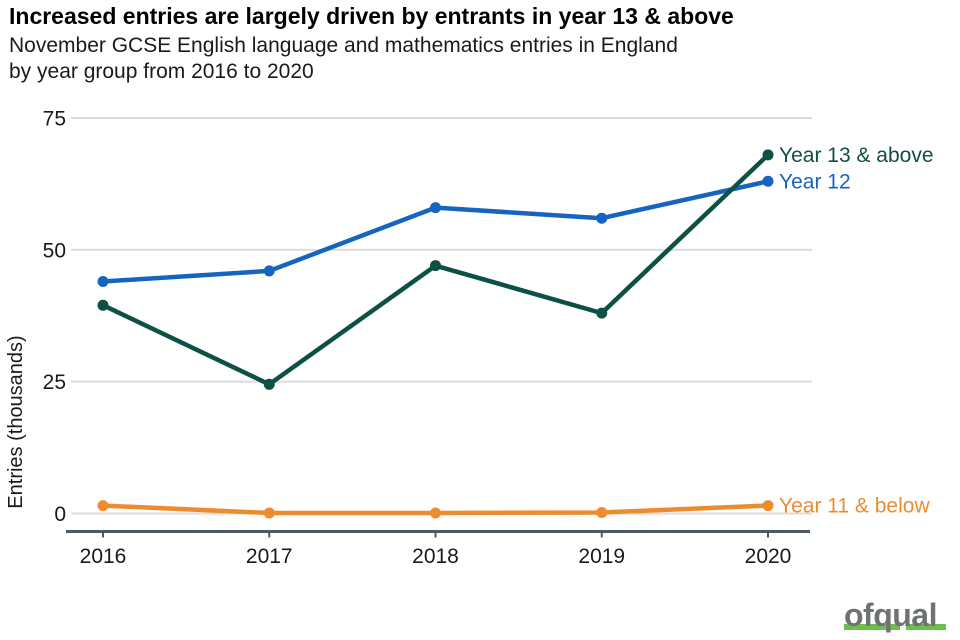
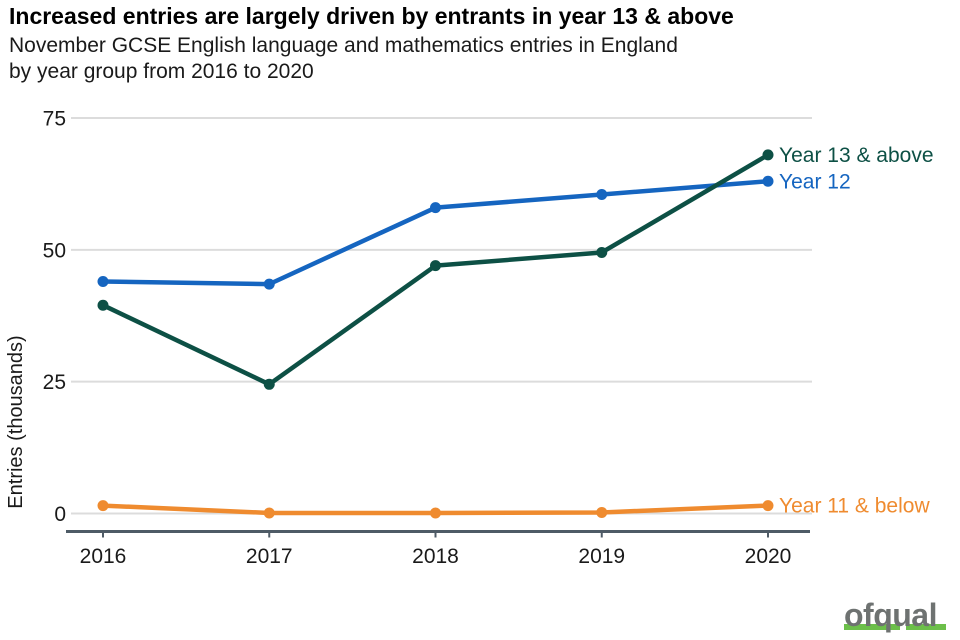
Year 12/2017: 46 -> 44
Year 13 & above/2019: 38 -> 50
Year 12/2019: 56 -> 60
